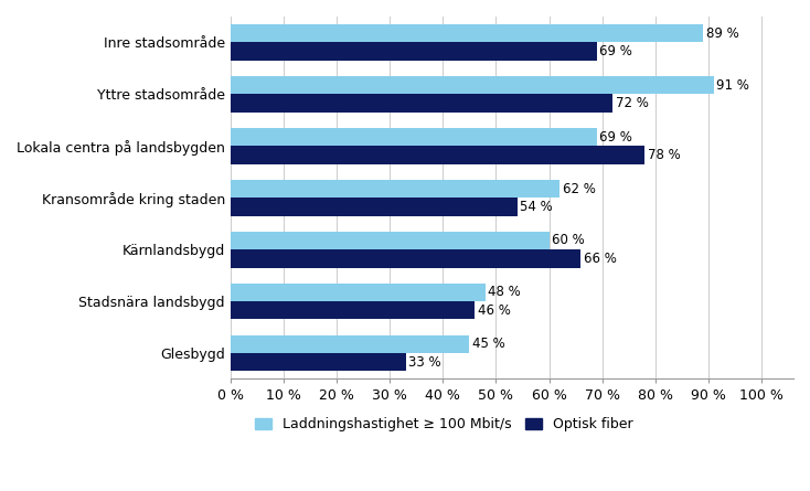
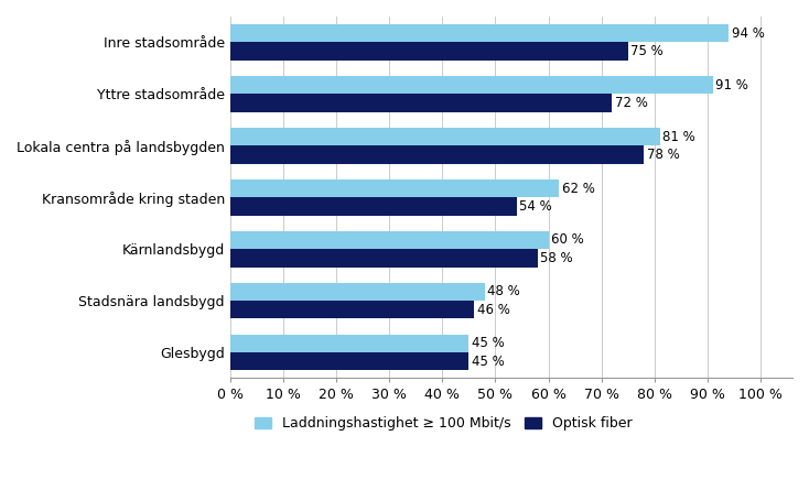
Laddningshastighet ≥ 100 Mbit/s/Inre stadsområde: 89 -> 94
Optisk fiber/Inre stadsområde: 69 -> 75
Laddningshastighet ≥ 100 Mbit/s/Lokala centra på landsbygden: 69 -> 81
Optisk fiber/Kärnlandsbygd: 66 -> 58
Optisk fiber/Glesbygd: 33 -> 45
